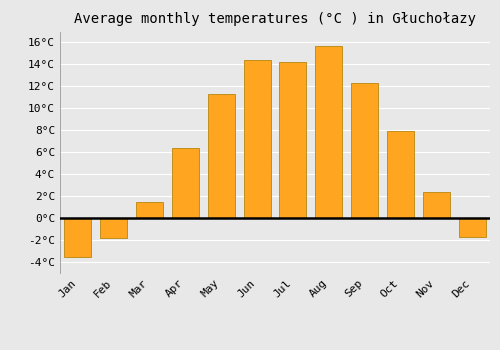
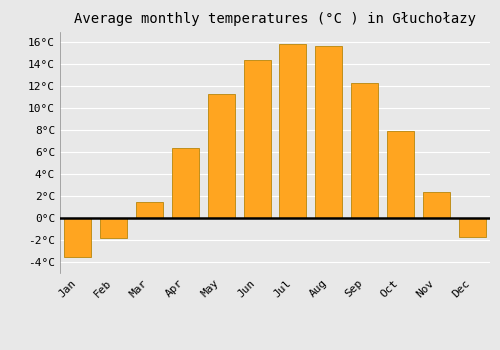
Jul: 14.2°C -> 15.9°C
